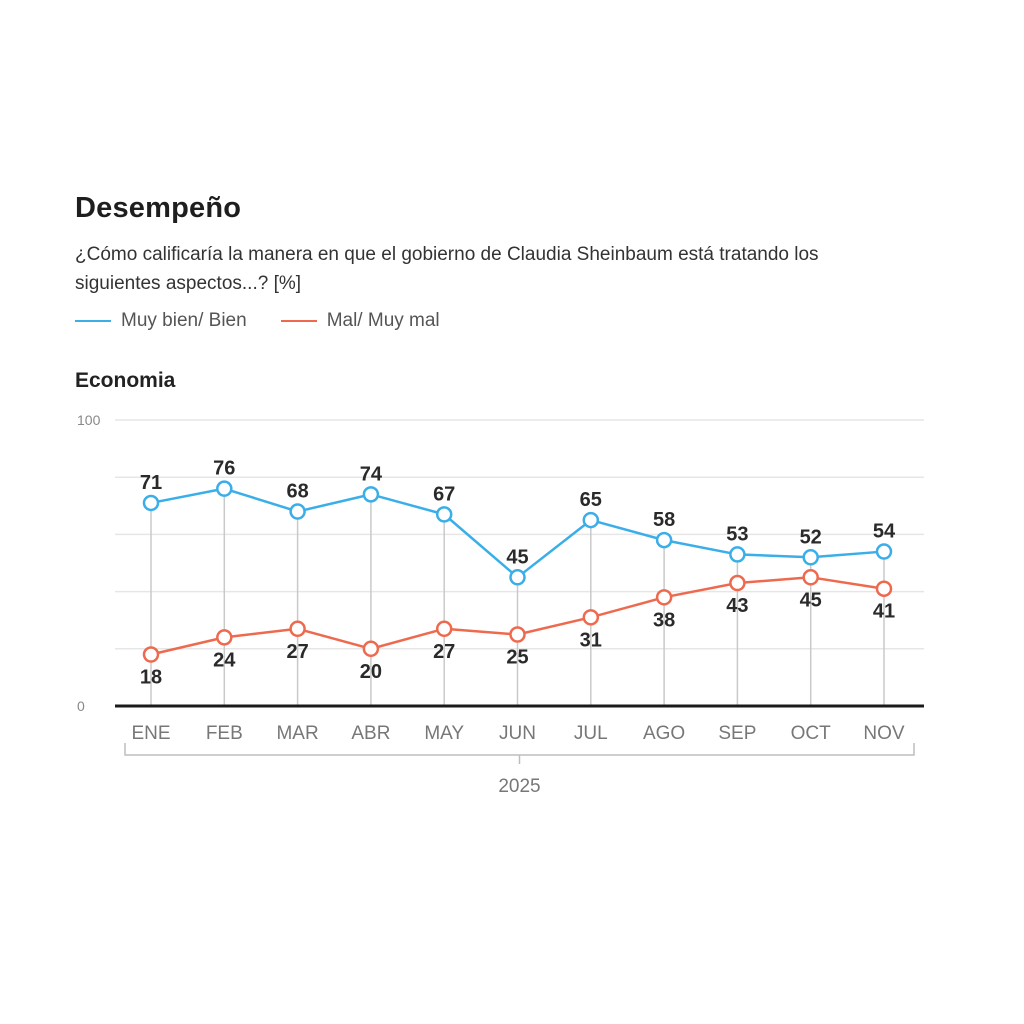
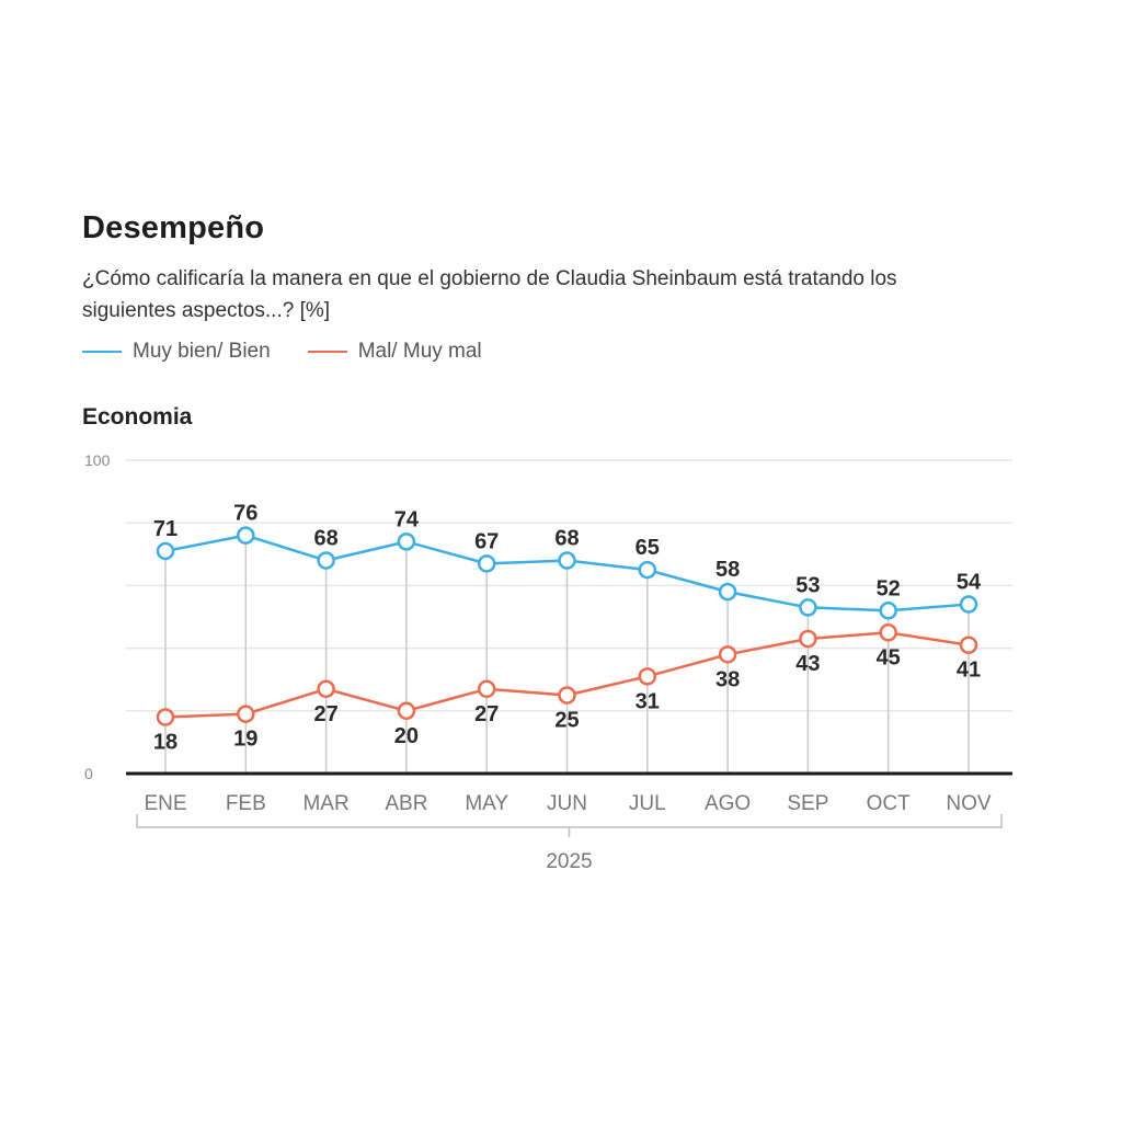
Mal/ Muy mal/FEB: 24 -> 19
Muy bien/ Bien/JUN: 45 -> 68
